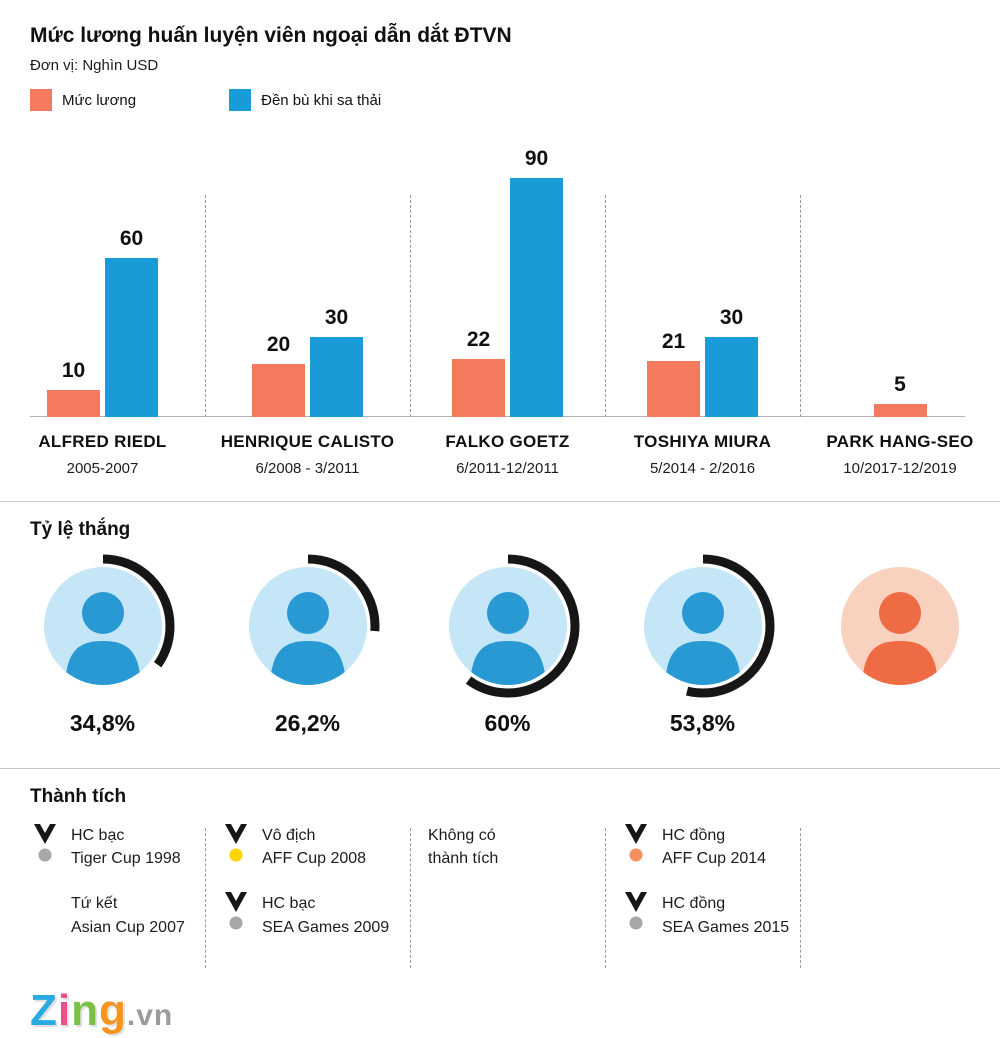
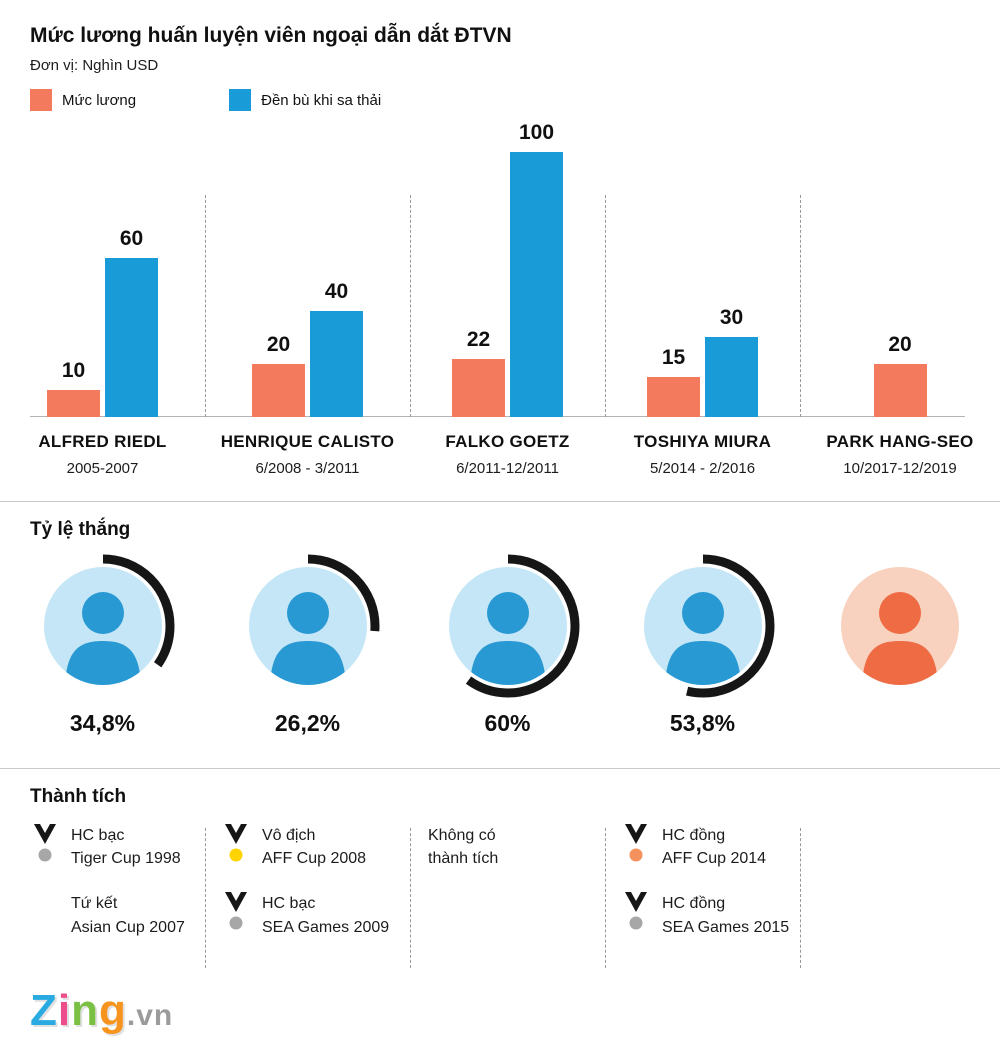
Đền bù khi sa thải/HENRIQUE CALISTO: 30 -> 40
Đền bù khi sa thải/FALKO GOETZ: 90 -> 100
Mức lương/TOSHIYA MIURA: 21 -> 15
Mức lương/PARK HANG-SEO: 5 -> 20
